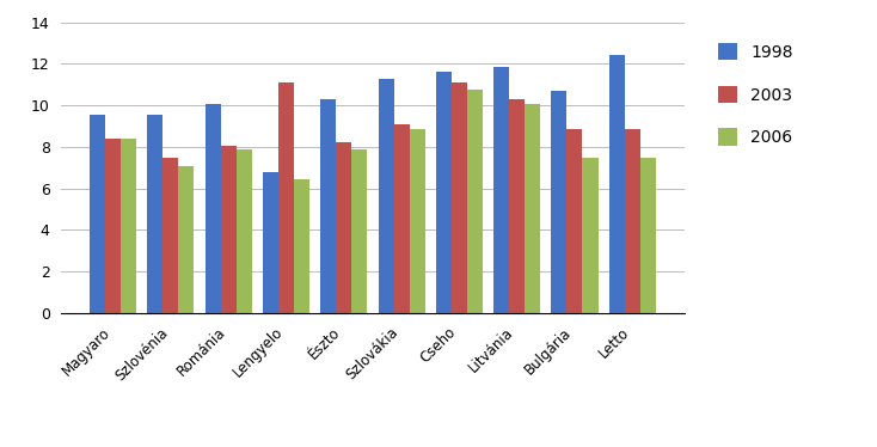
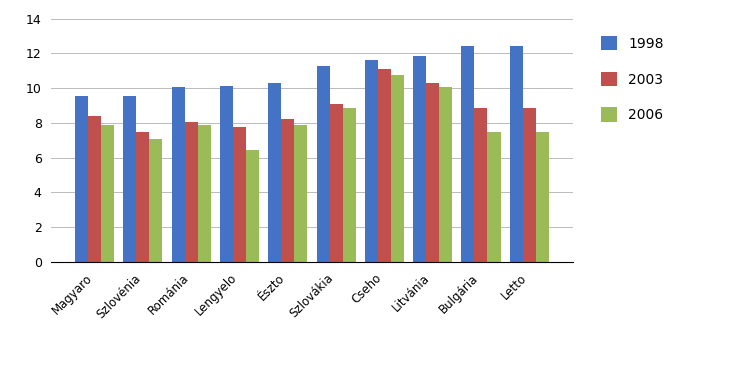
2006/Magyaro: 8.4 -> 7.9
1998/Lengyelo: 6.8 -> 10.1
2003/Lengyelo: 11.1 -> 7.8
1998/Bulgária: 10.7 -> 12.4
